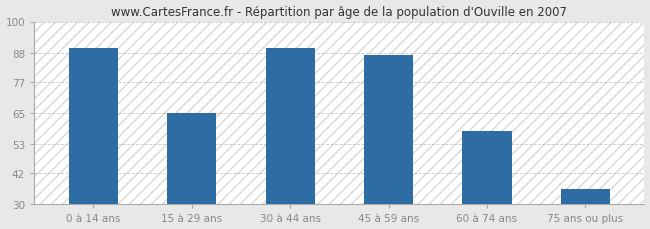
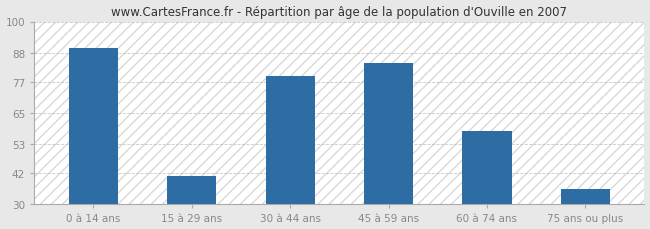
15 à 29 ans: 65 -> 41
30 à 44 ans: 90 -> 79
45 à 59 ans: 87 -> 84
